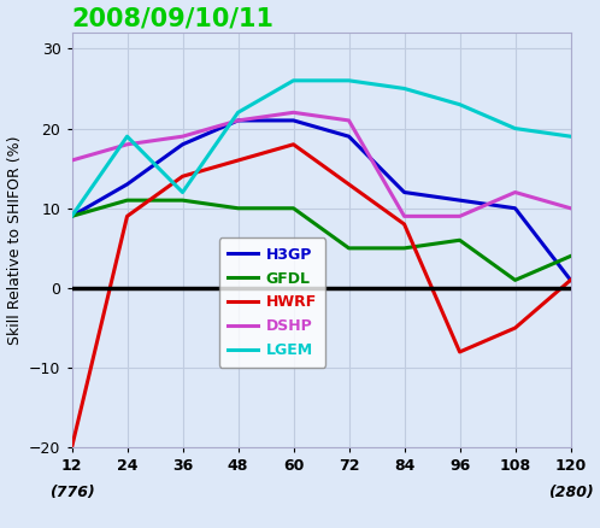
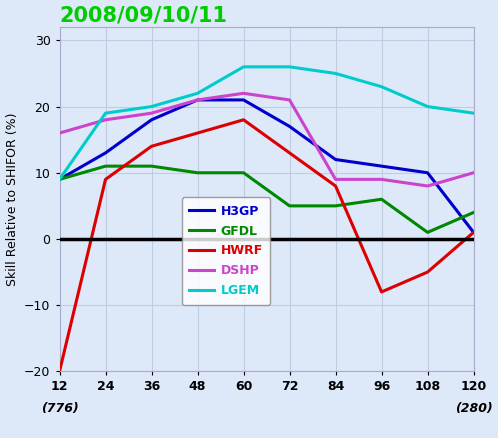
LGEM/36: 12 -> 20
H3GP/72: 19 -> 17
DSHP/108: 12 -> 8
